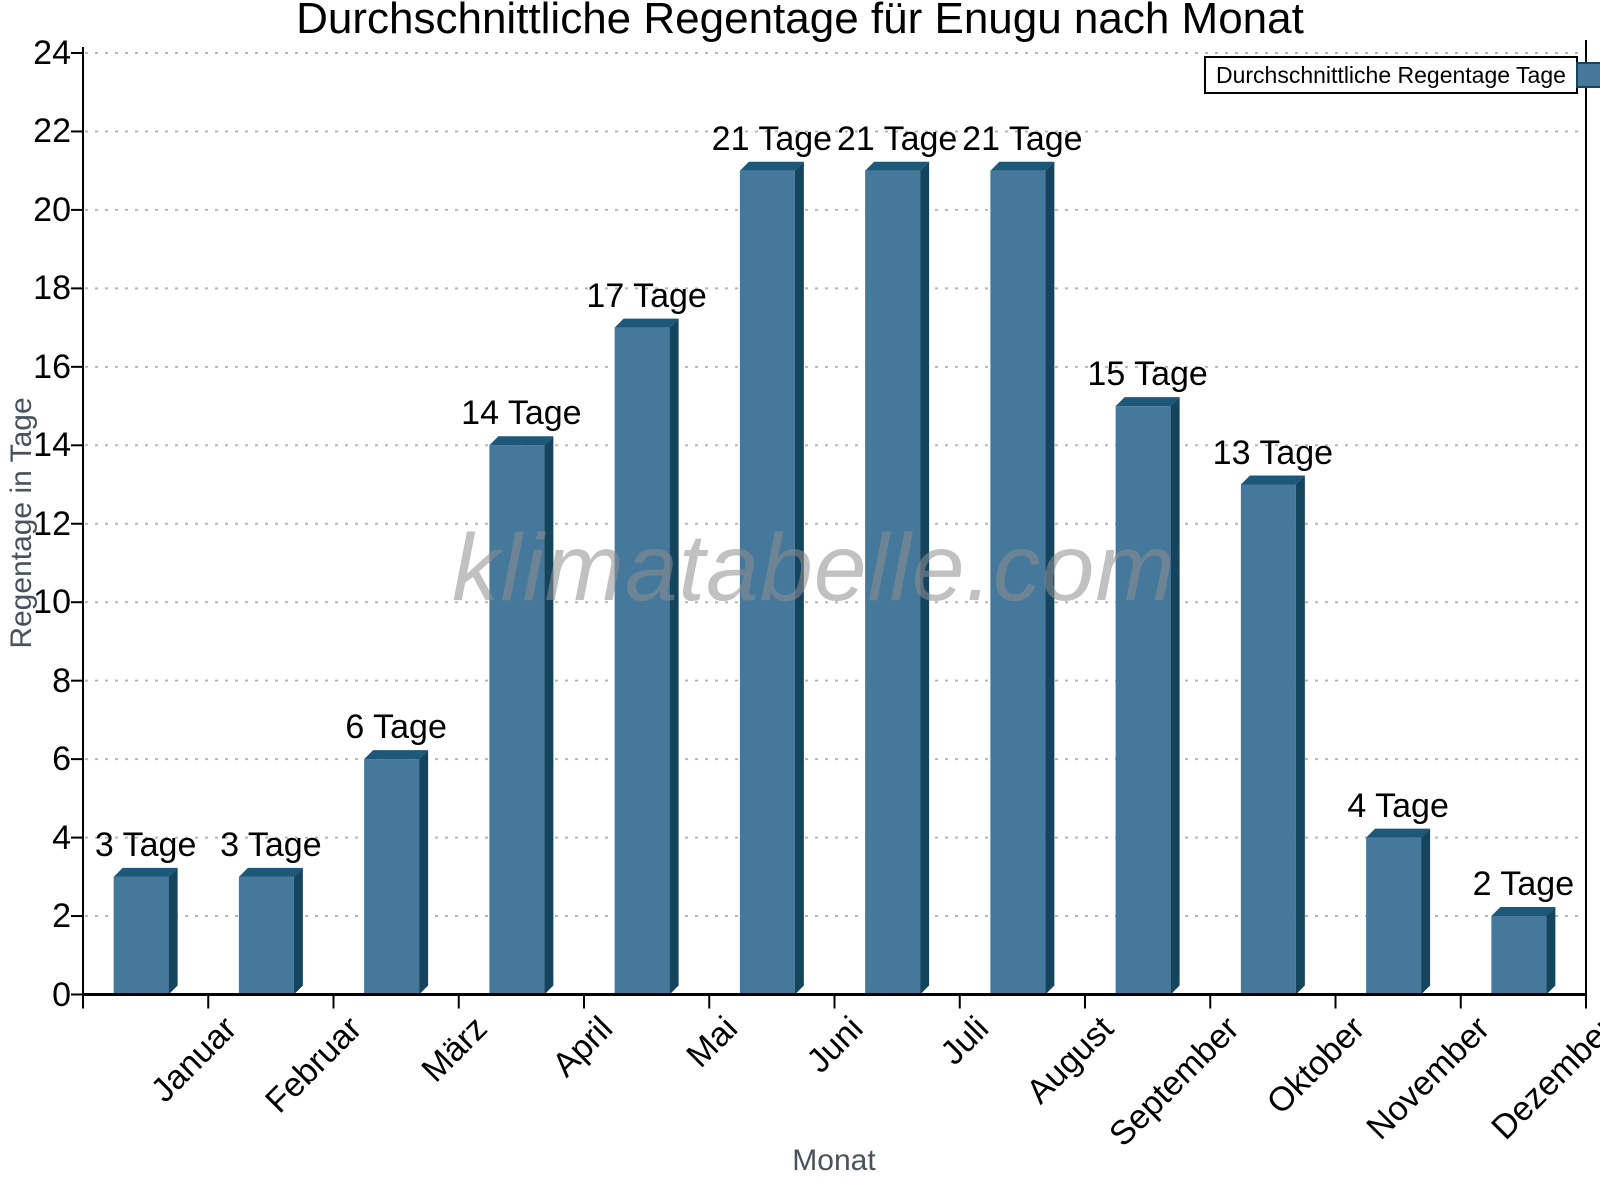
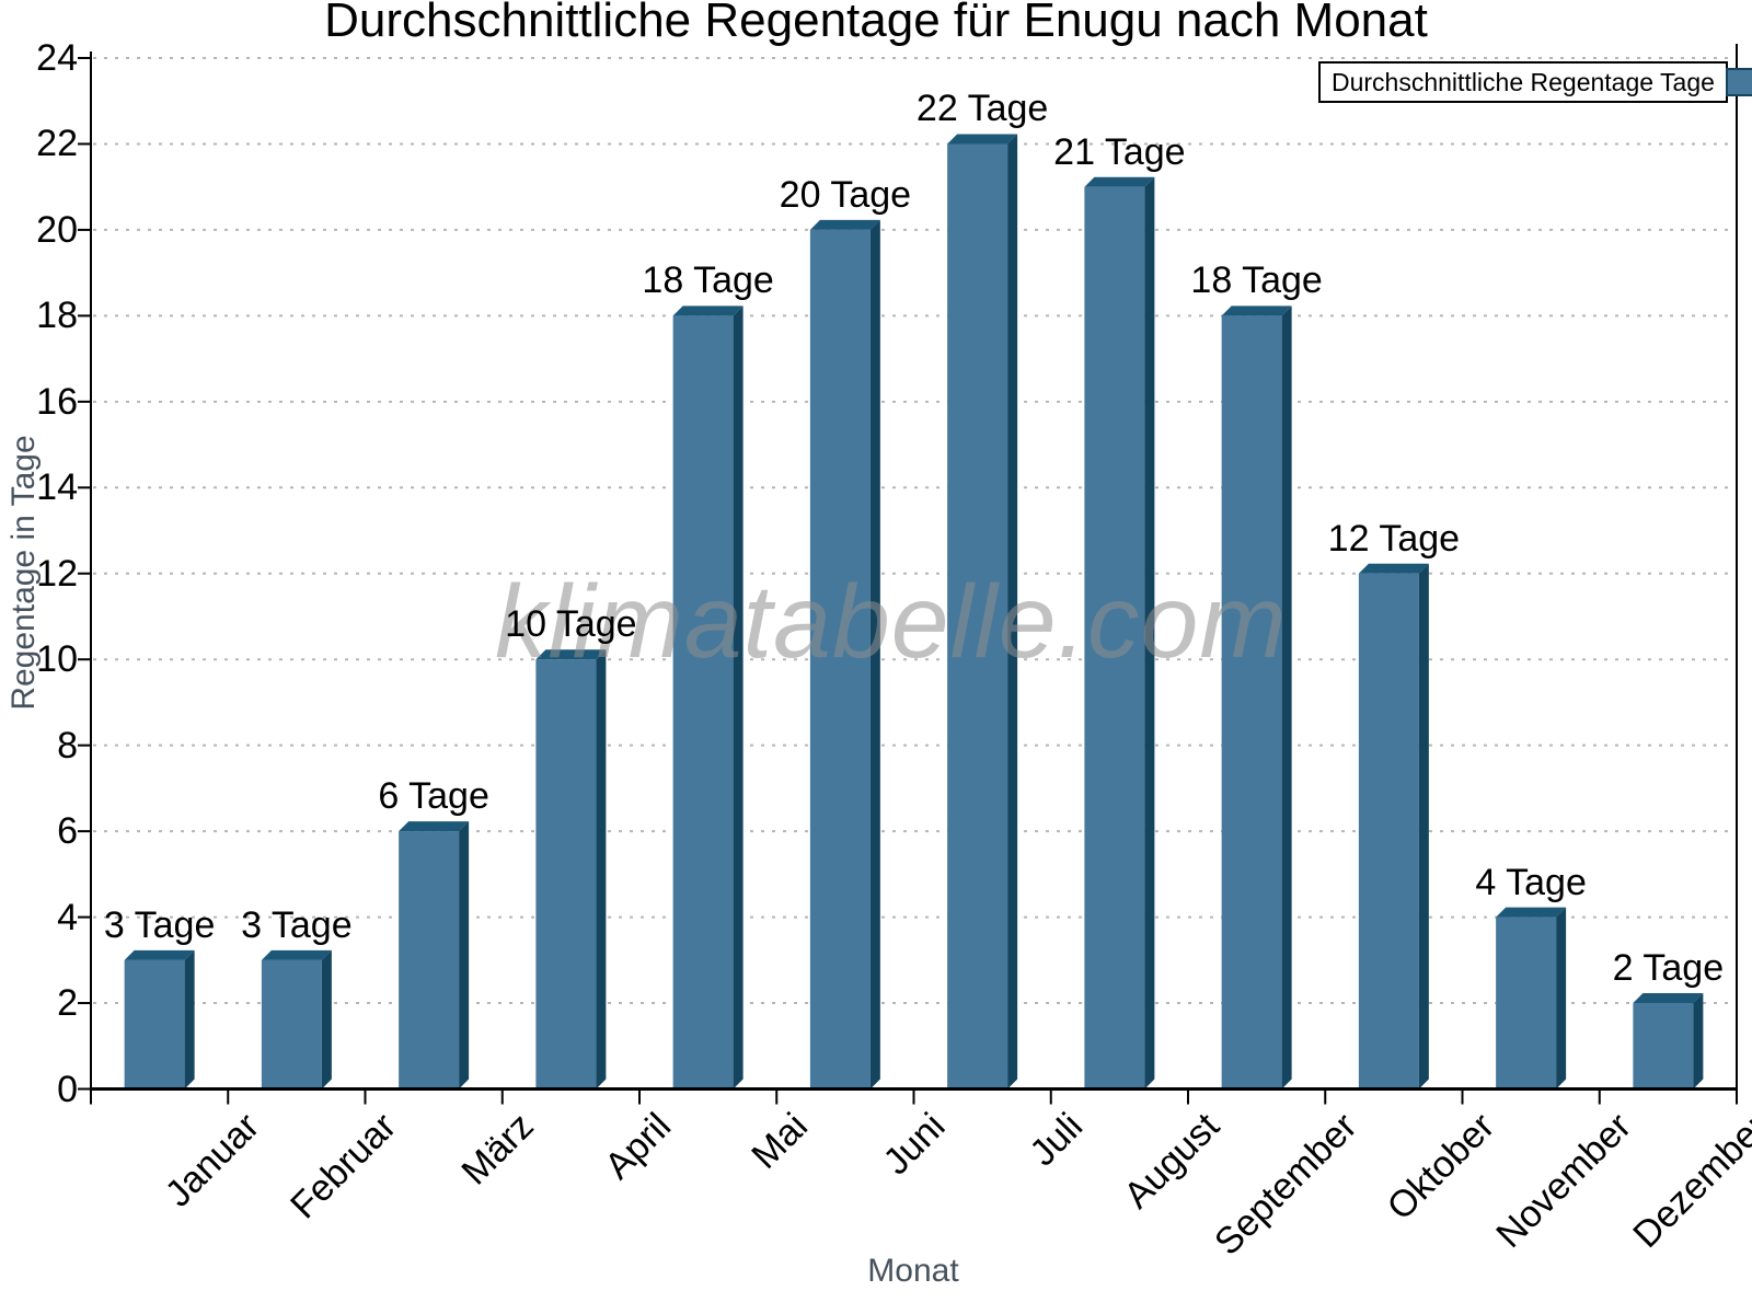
April: 14 -> 10
Mai: 17 -> 18
Juni: 21 -> 20
Juli: 21 -> 22
September: 15 -> 18
Oktober: 13 -> 12
